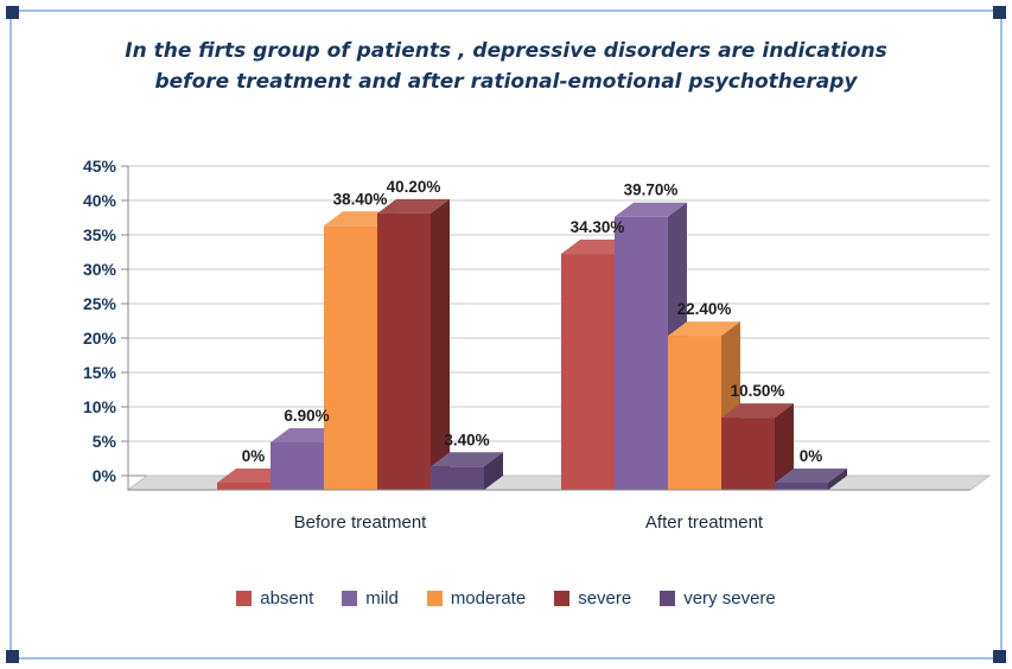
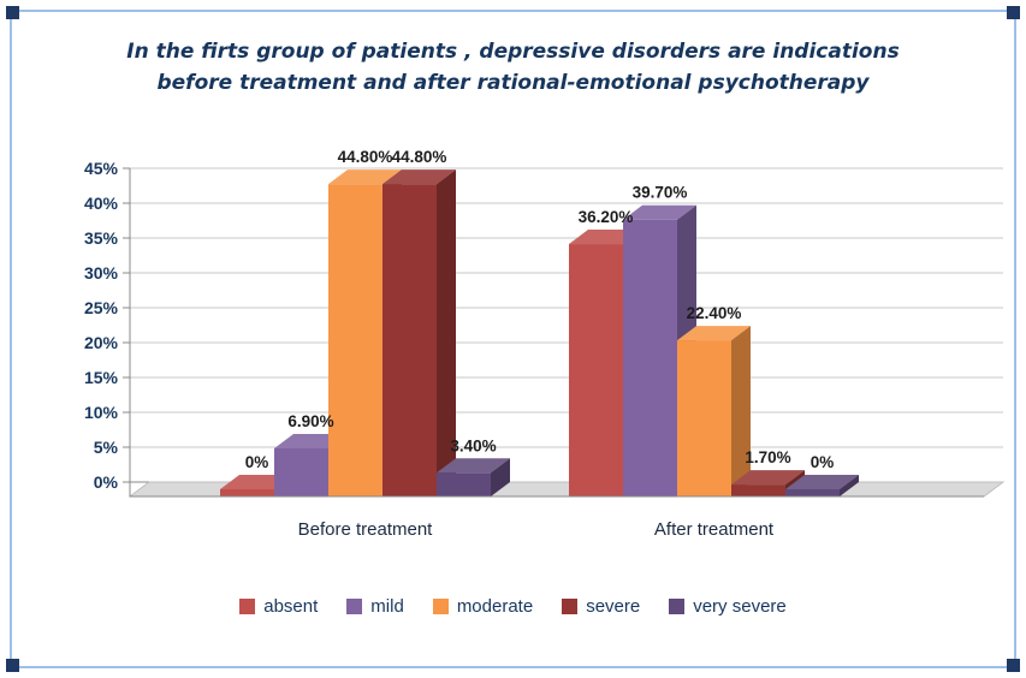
moderate/Before treatment: 38.40% -> 44.80%
severe/Before treatment: 40.20% -> 44.80%
absent/After treatment: 34.30% -> 36.20%
severe/After treatment: 10.50% -> 1.70%
